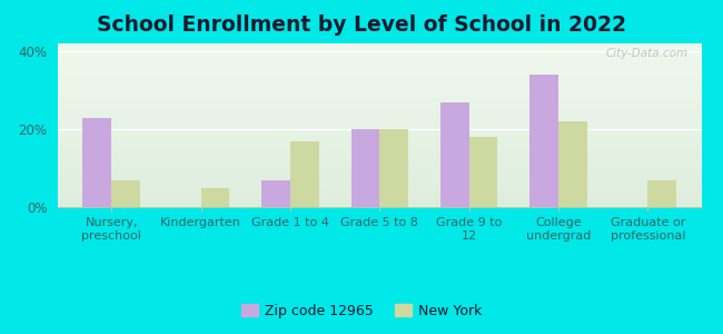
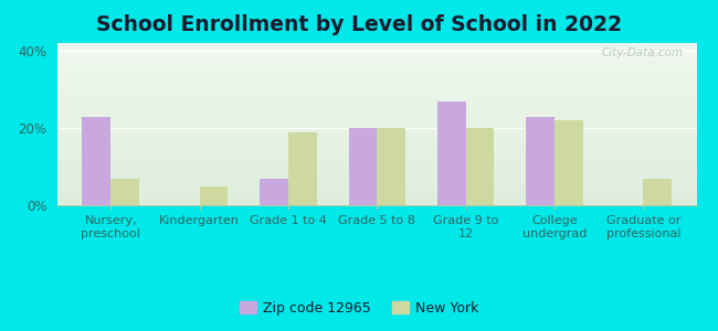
New York/Grade 1 to 4: 17% -> 19%
New York/Grade 9 to 12: 18% -> 20%
Zip code 12965/College undergrad: 34% -> 23%
